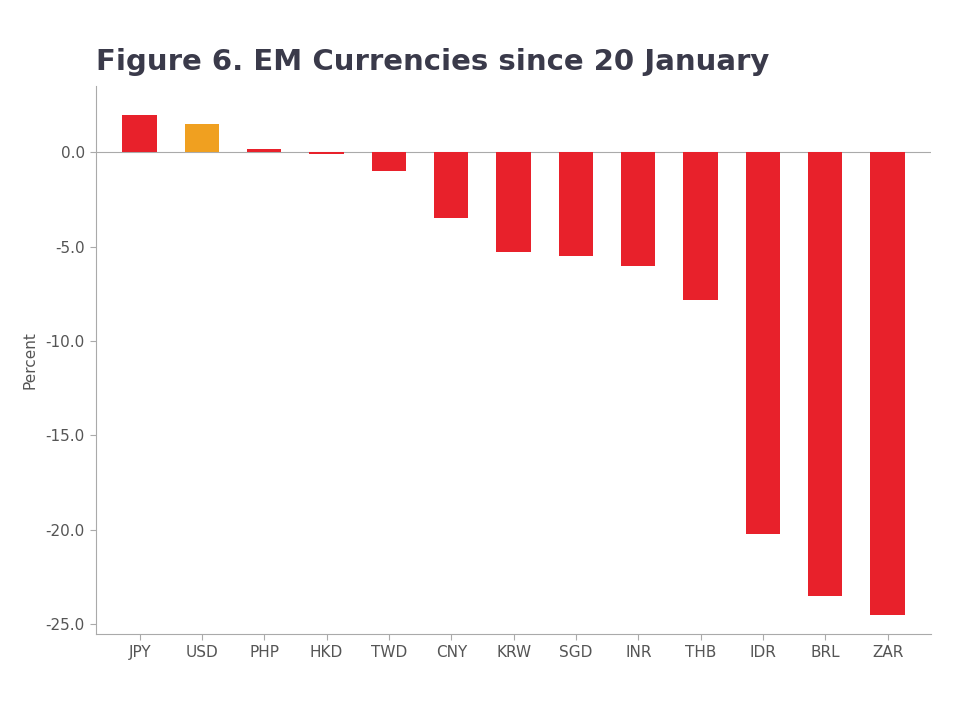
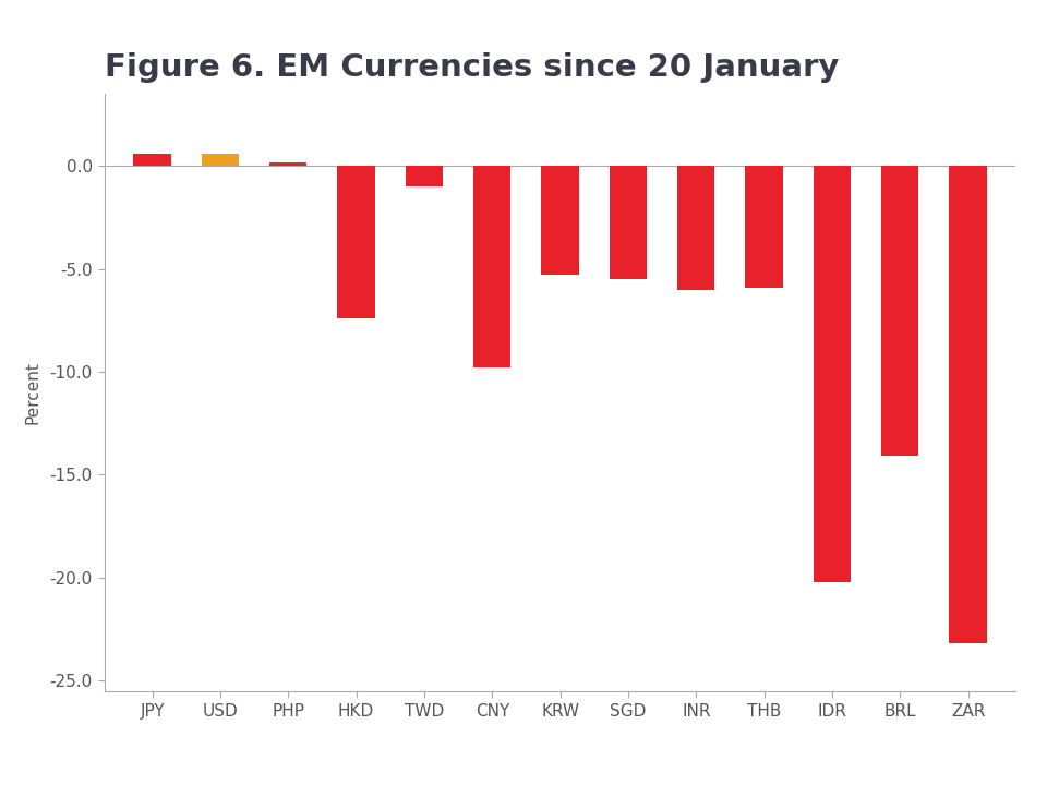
JPY: 2.0 -> 0.6
USD: 1.5 -> 0.6
HKD: -0.1 -> -7.4
CNY: -3.5 -> -9.8
THB: -7.8 -> -5.9
BRL: -23.5 -> -14.1
ZAR: -24.5 -> -23.2
